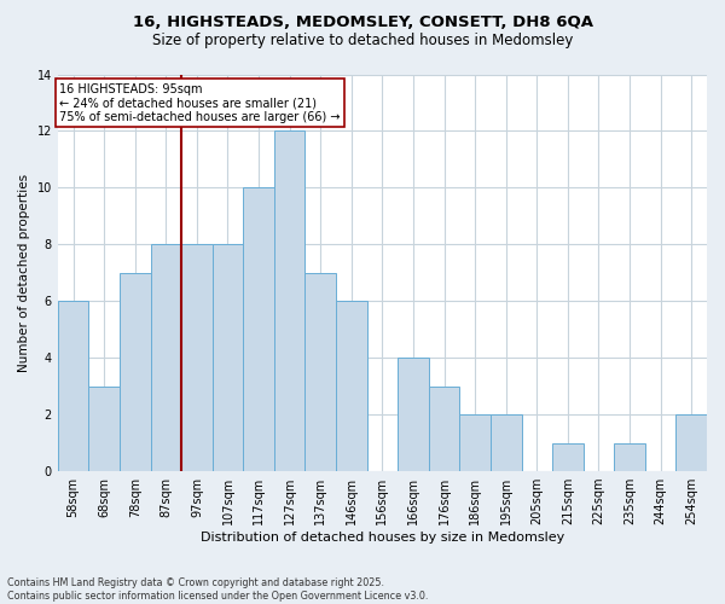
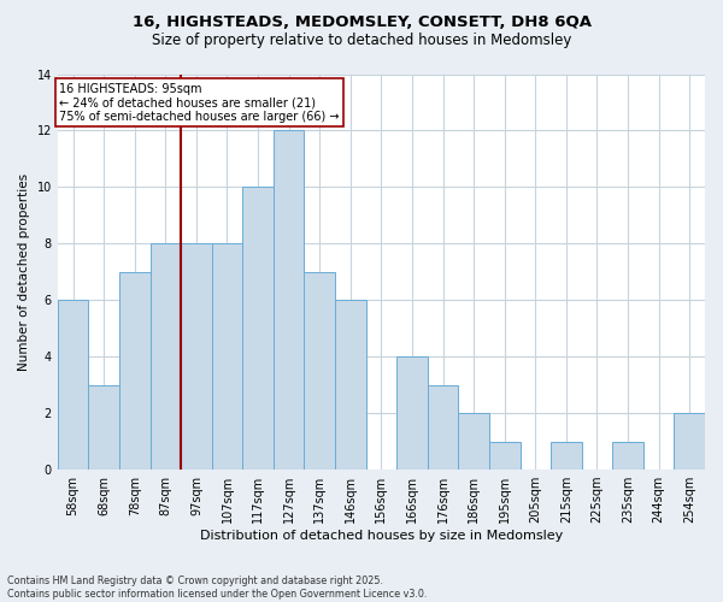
195sqm: 2 -> 1
